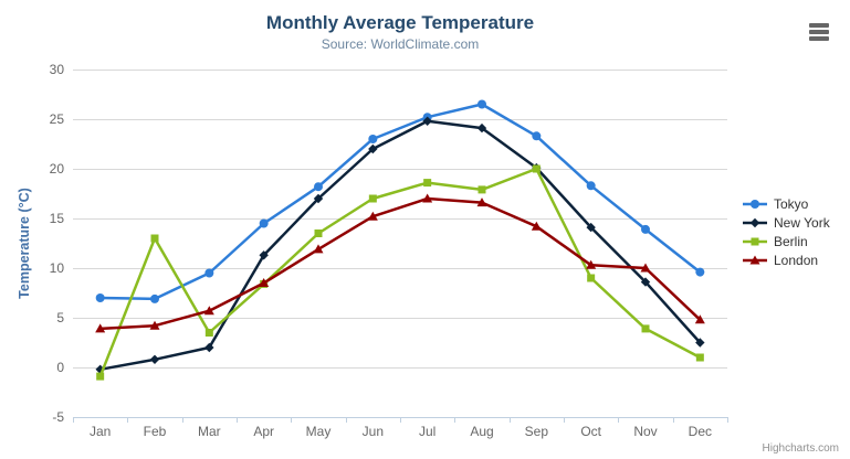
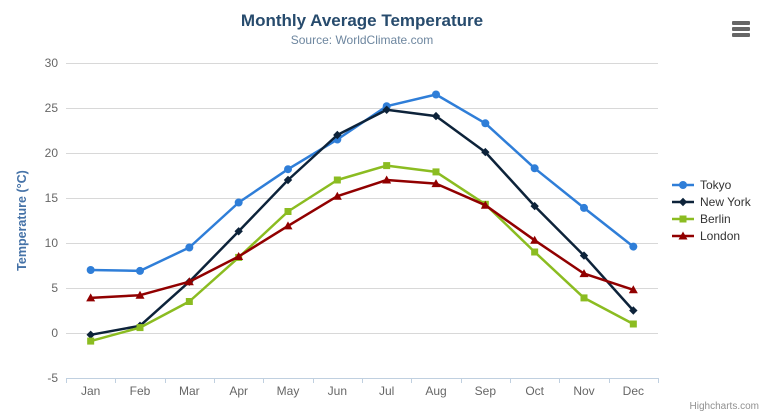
Berlin/Feb: 13 -> 1
New York/Mar: 2 -> 6
Tokyo/Jun: 23 -> 22
Berlin/Sep: 20 -> 14
London/Nov: 10 -> 7
